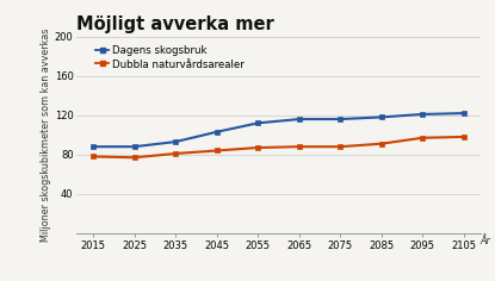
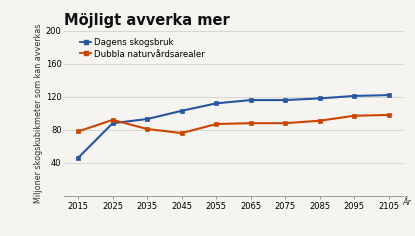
Dagens skogsbruk/2015: 88 -> 46
Dubbla naturvårdsarealer/2025: 77 -> 92
Dubbla naturvårdsarealer/2045: 84 -> 76
